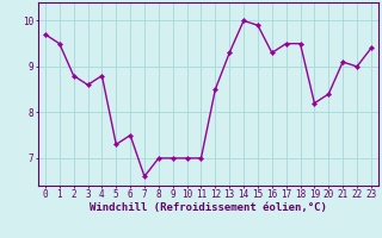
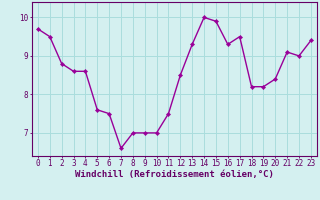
4: 8.8 -> 8.6
5: 7.3 -> 7.6
11: 7.0 -> 7.5
18: 9.5 -> 8.2
